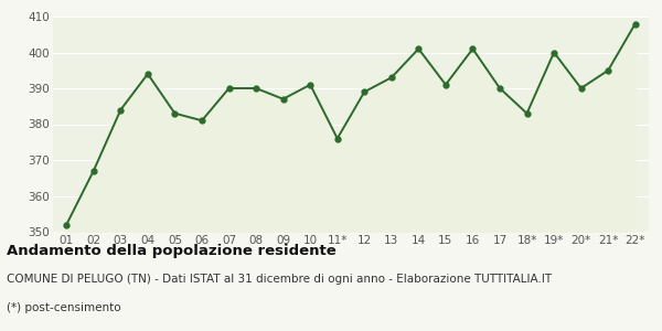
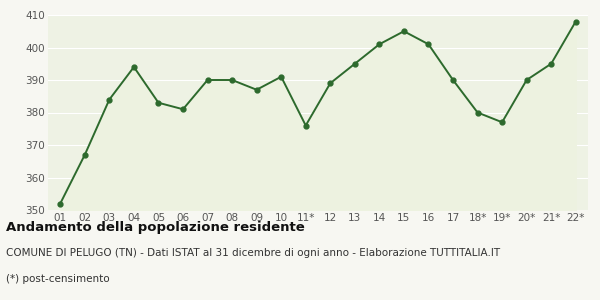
13: 393 -> 395
15: 391 -> 405
18*: 383 -> 380
19*: 400 -> 377
